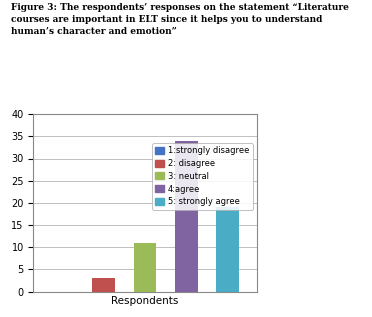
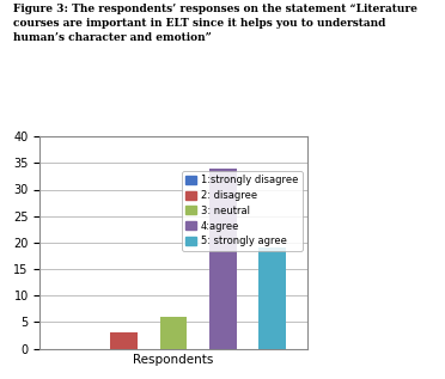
Respondents: 11 -> 6
